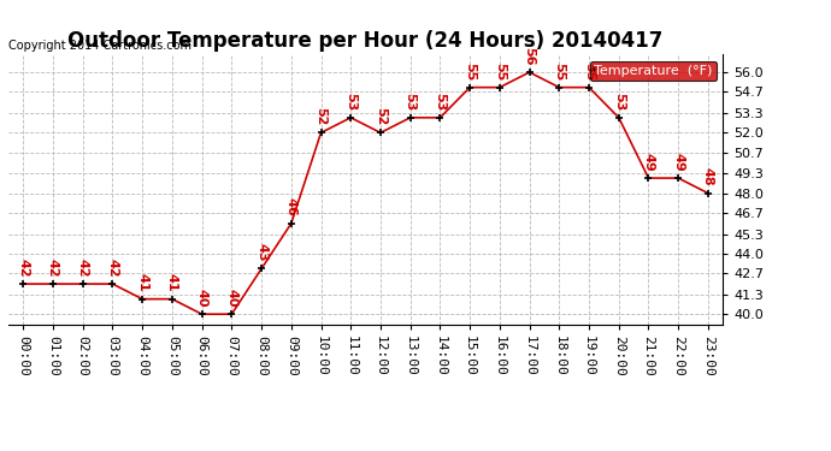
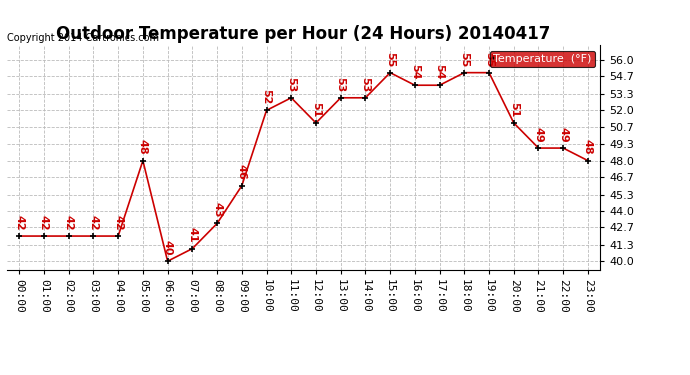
04:00: 41 -> 42
05:00: 41 -> 48
07:00: 40 -> 41
12:00: 52 -> 51
16:00: 55 -> 54
17:00: 56 -> 54
20:00: 53 -> 51
